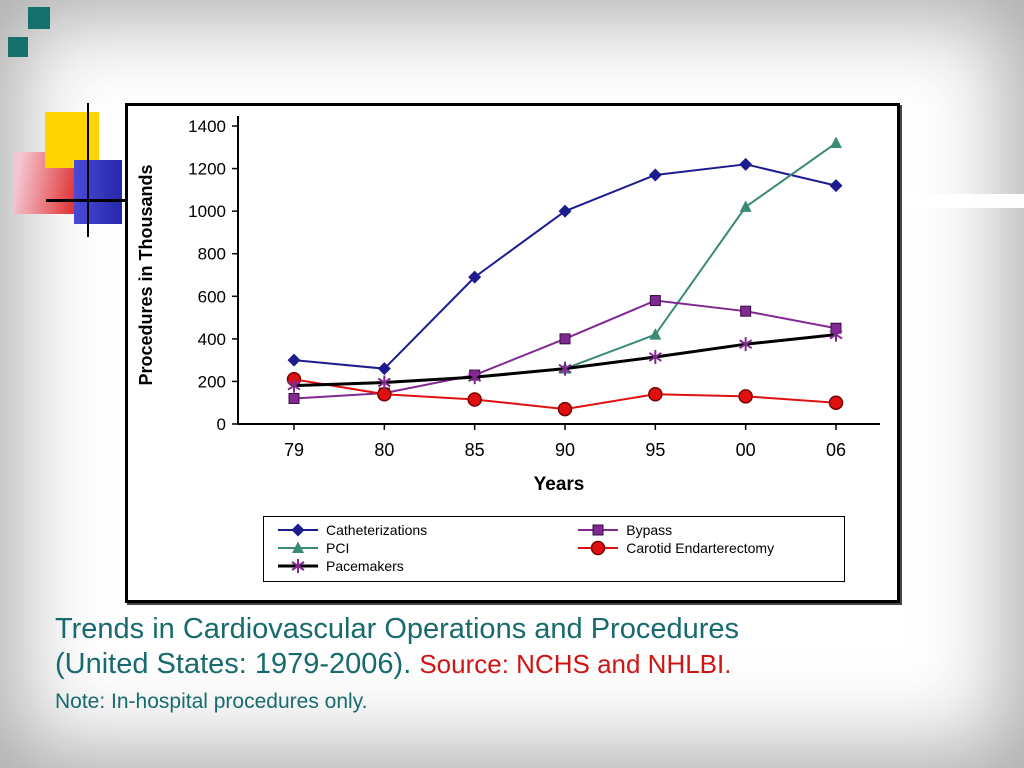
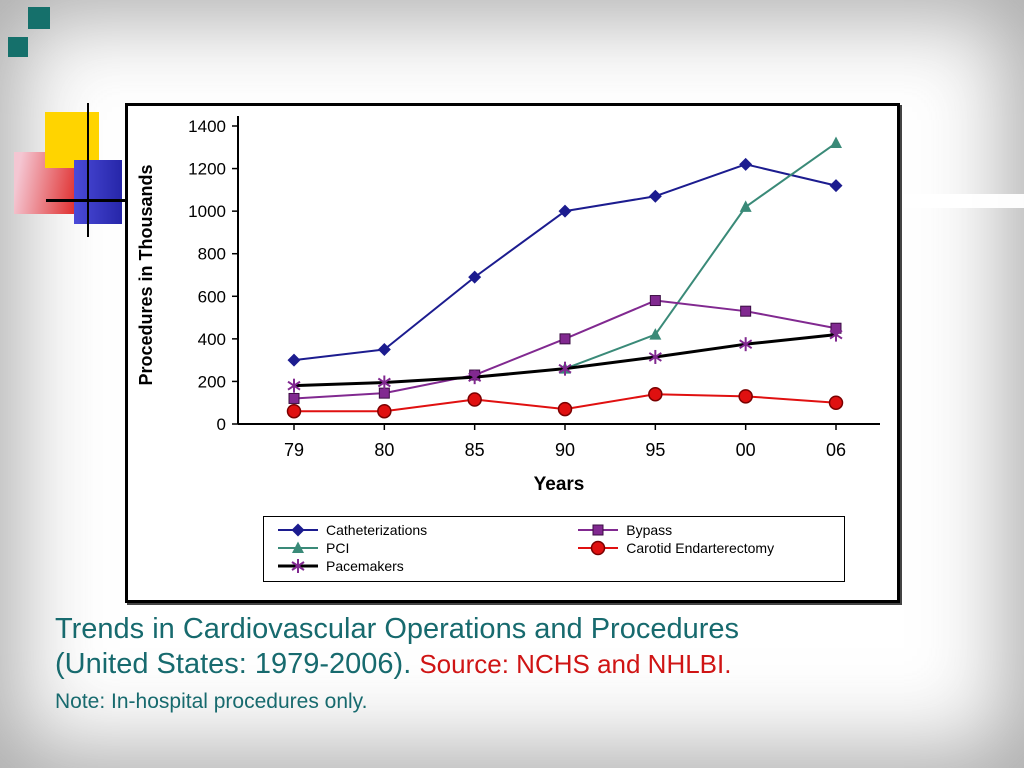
Carotid Endarterectomy/79: 210 -> 60
Catheterizations/80: 260 -> 350
Carotid Endarterectomy/80: 140 -> 60
Catheterizations/95: 1170 -> 1070
